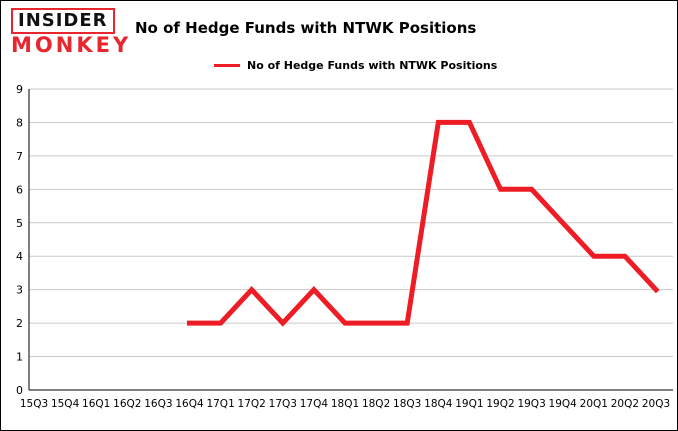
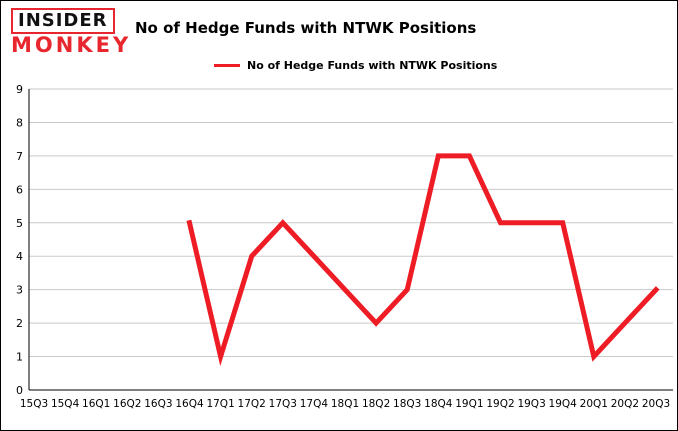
16Q4: 2 -> 5
17Q1: 2 -> 1
17Q2: 3 -> 4
17Q3: 2 -> 5
17Q4: 3 -> 4
18Q1: 2 -> 3
18Q3: 2 -> 3
18Q4: 8 -> 7
19Q1: 8 -> 7
19Q2: 6 -> 5
19Q3: 6 -> 5
20Q1: 4 -> 1
20Q2: 4 -> 2
